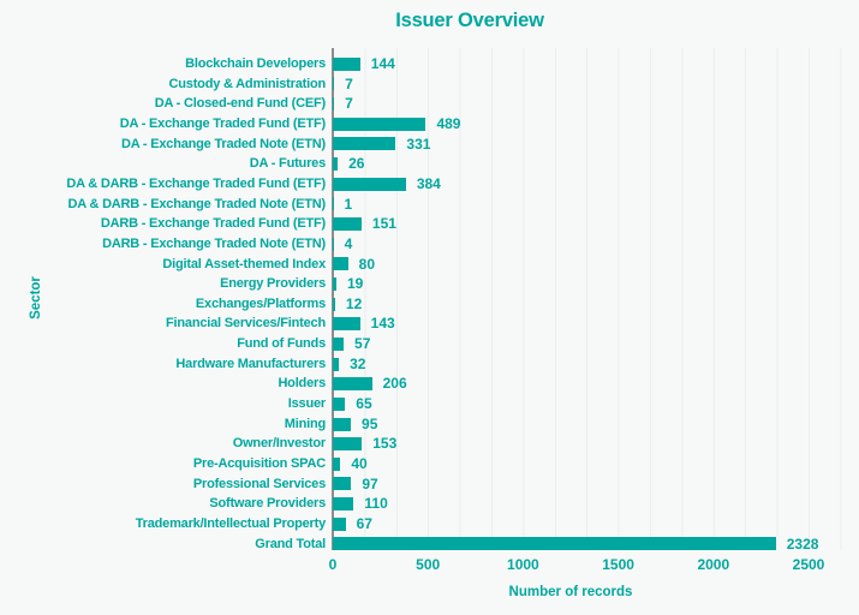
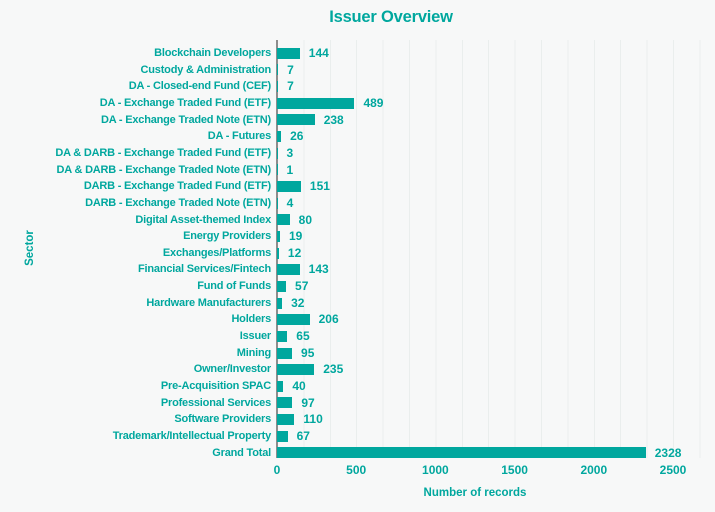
DA - Exchange Traded Note (ETN): 331 -> 238
DA & DARB - Exchange Traded Fund (ETF): 384 -> 3
Owner/Investor: 153 -> 235
